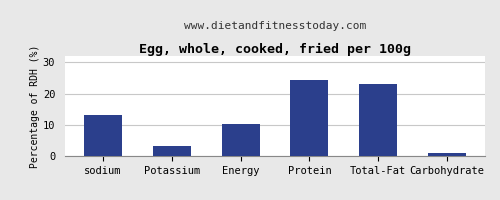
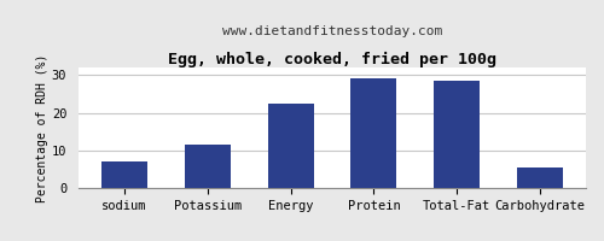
sodium: 13.0 -> 7.0
Potassium: 3.2 -> 11.5
Energy: 10.1 -> 22.5
Protein: 24.3 -> 29.0
Total-Fat: 23.2 -> 28.5
Carbohydrate: 1.1 -> 5.5
